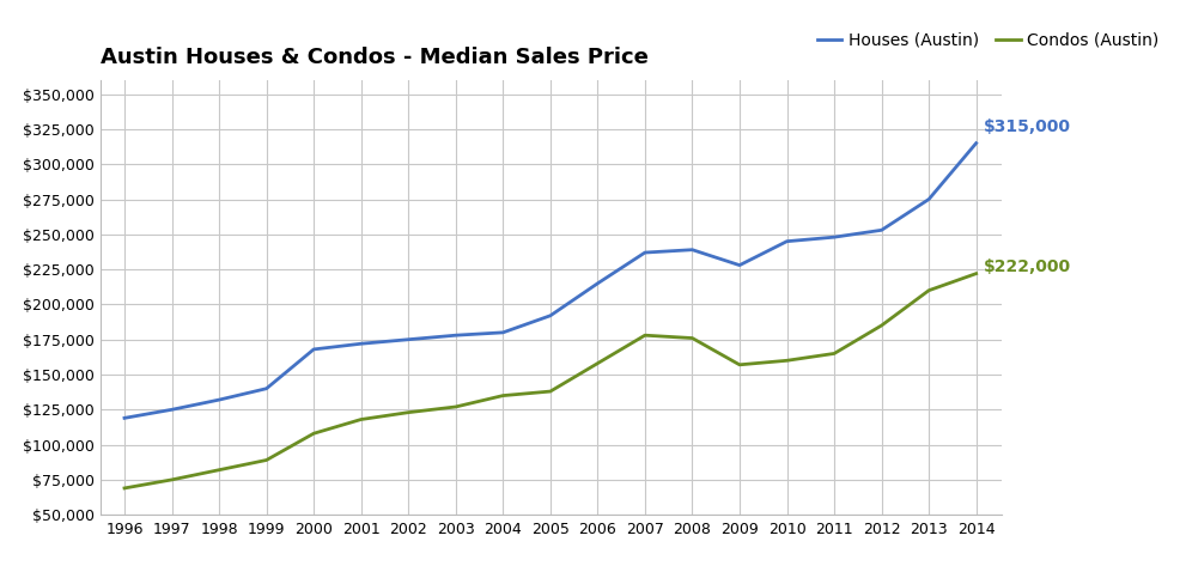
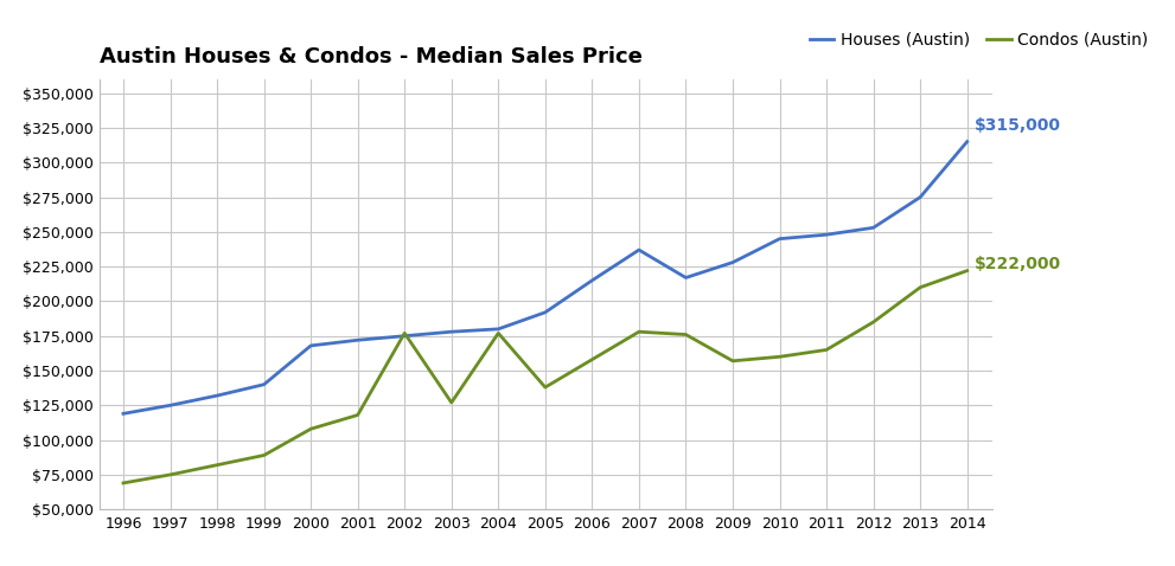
Condos (Austin)/2002: $123,000 -> $177,000
Condos (Austin)/2004: $135,000 -> $177,000
Houses (Austin)/2008: $239,000 -> $217,000
